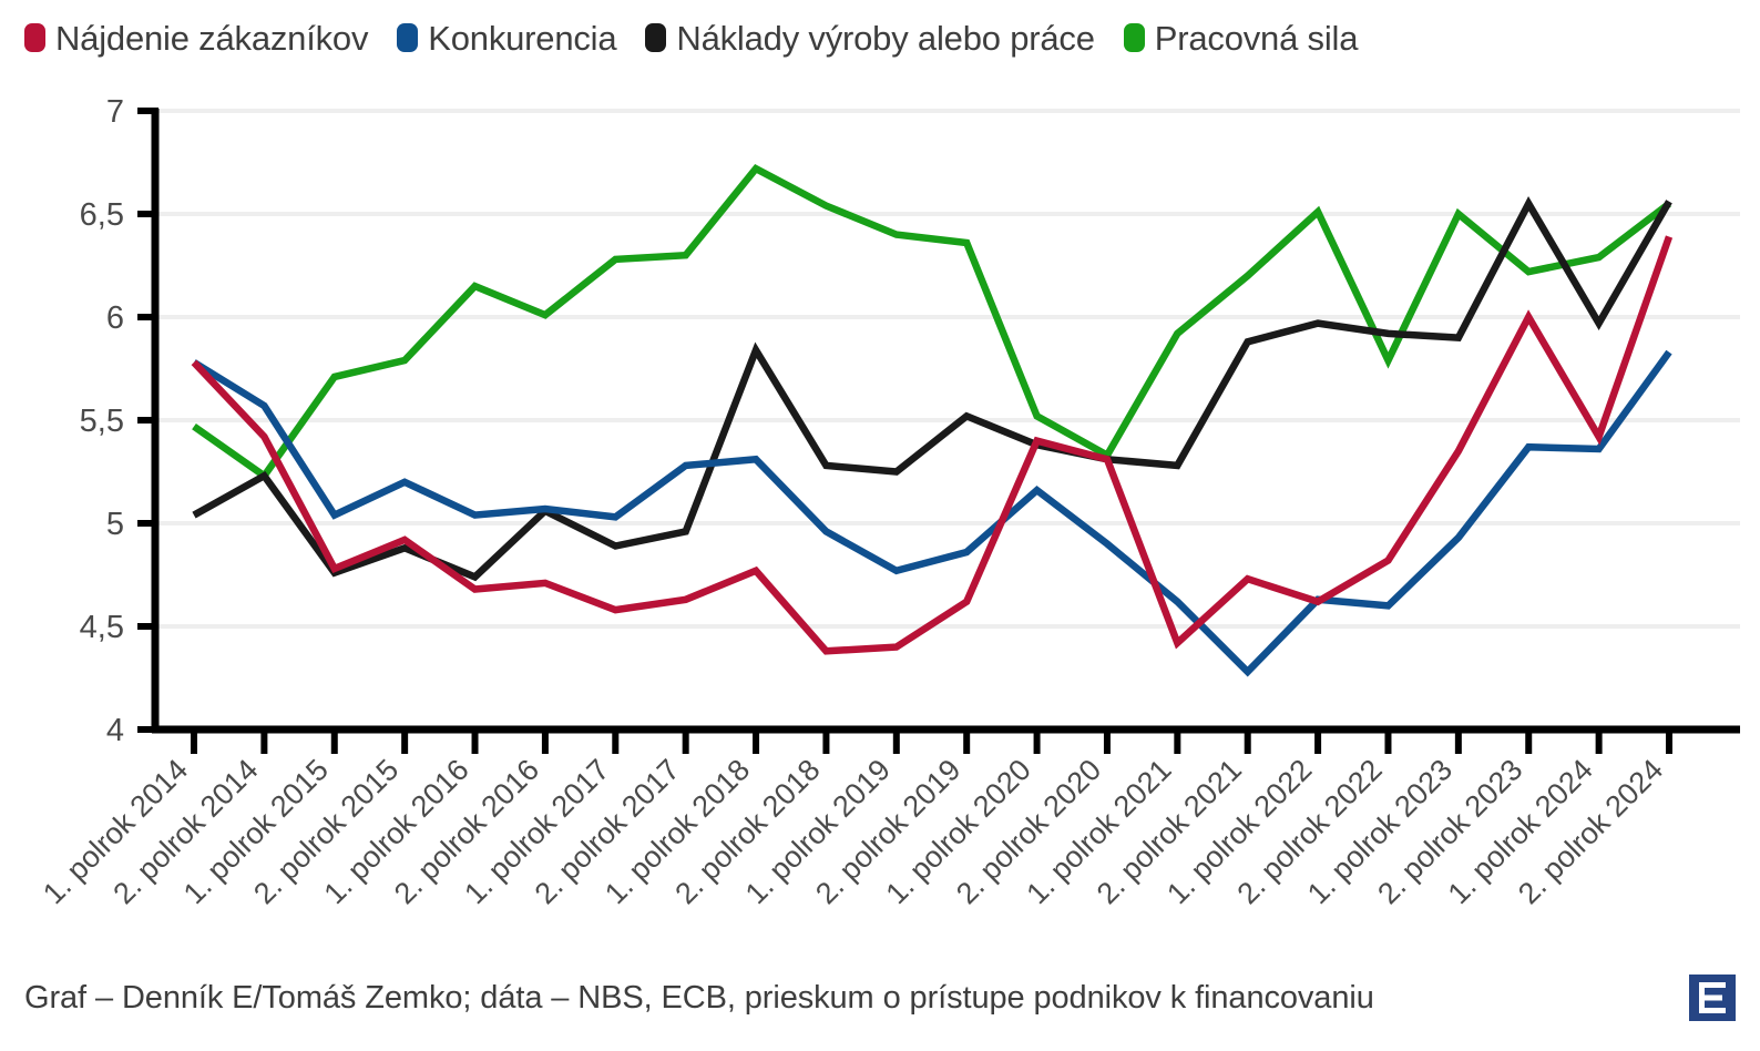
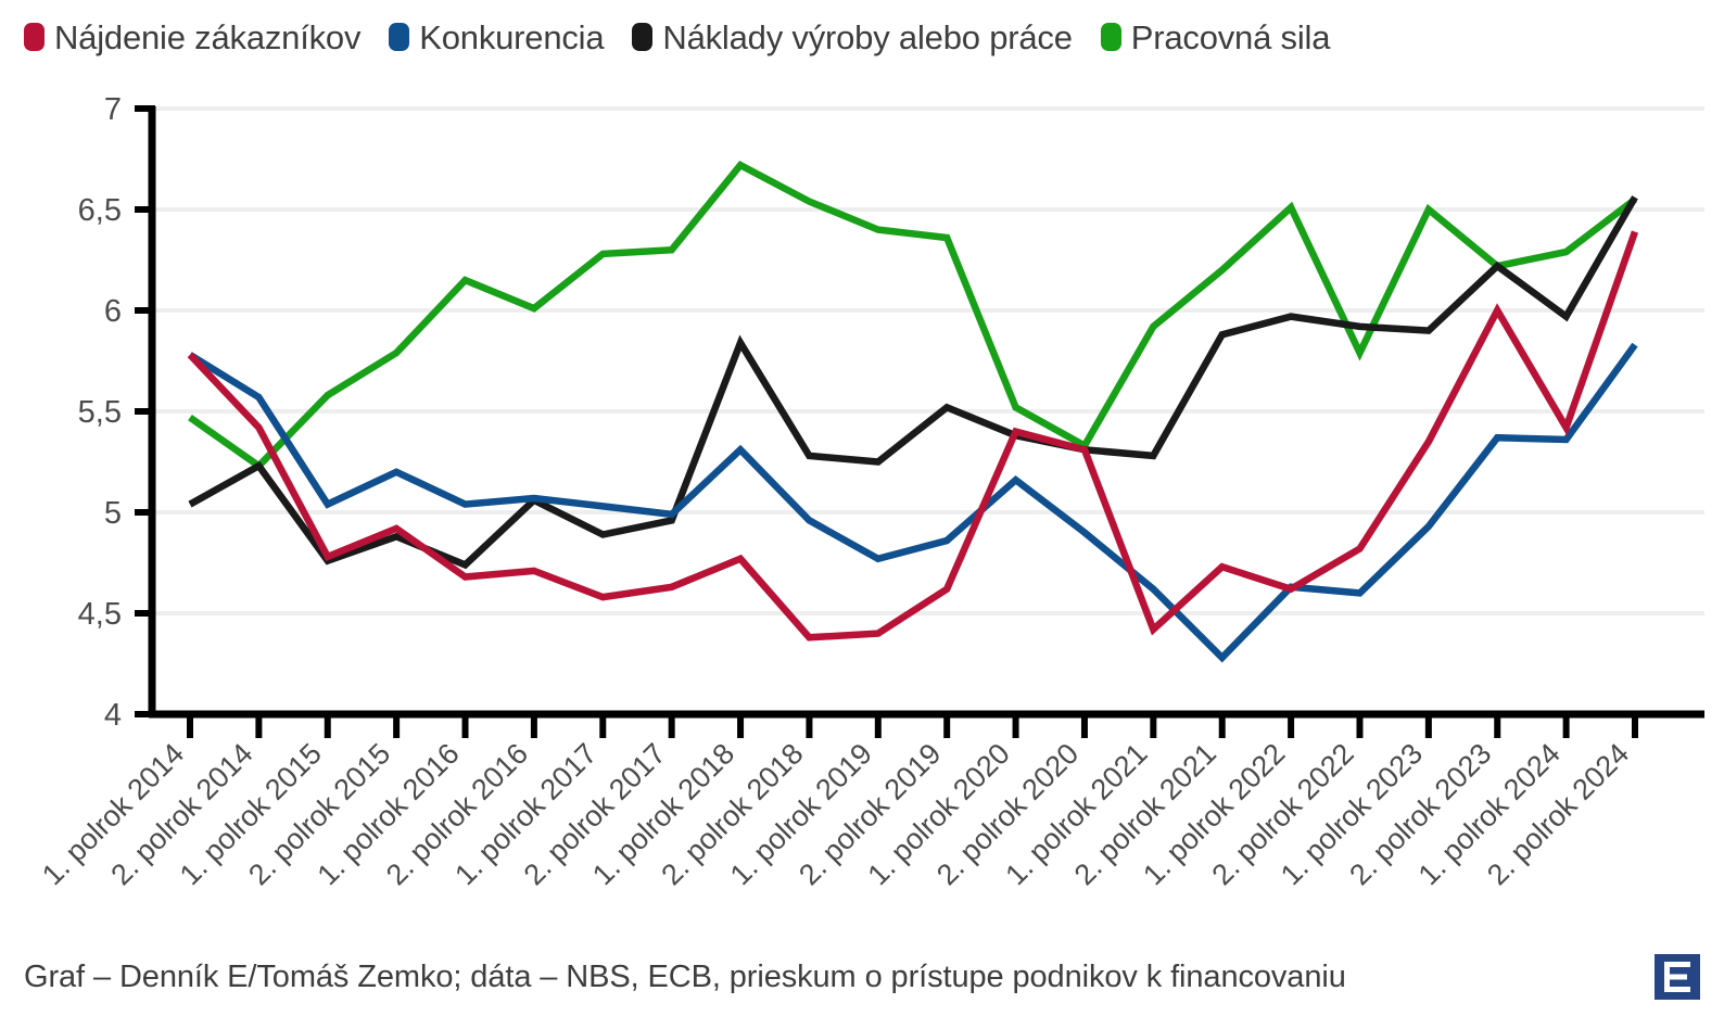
Pracovná sila/1. polrok 2015: 5.71 -> 5.58
Konkurencia/2. polrok 2017: 5.28 -> 4.99
Náklady výroby alebo práce/2. polrok 2023: 6.55 -> 6.22
